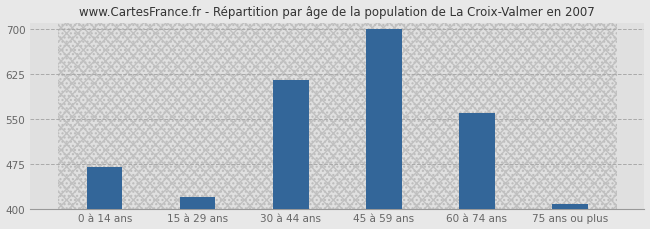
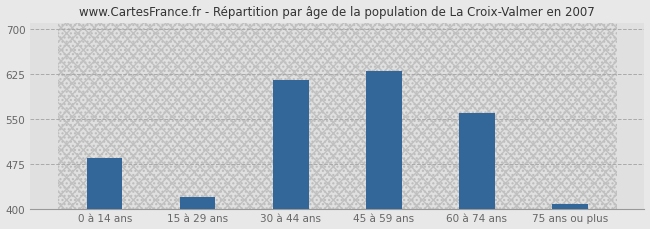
0 à 14 ans: 470 -> 484
45 à 59 ans: 700 -> 630
